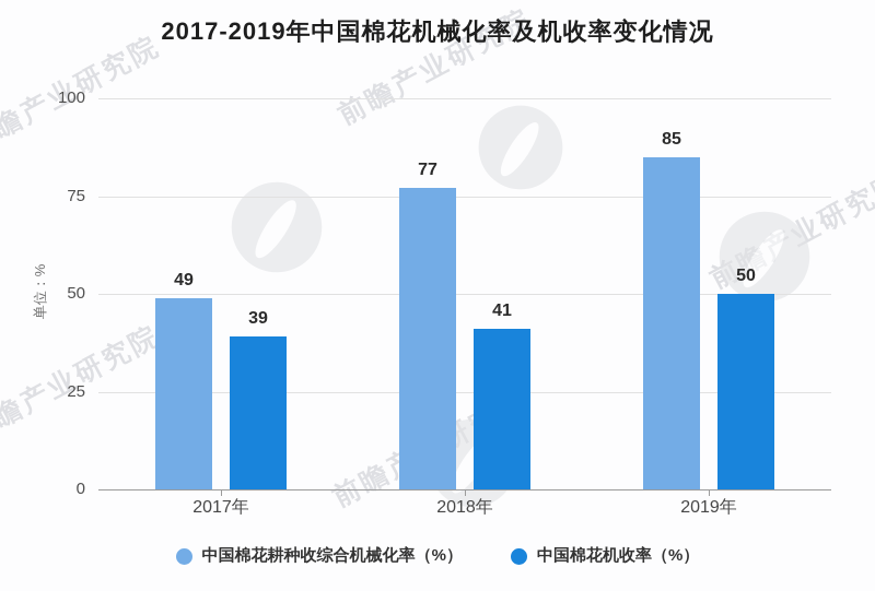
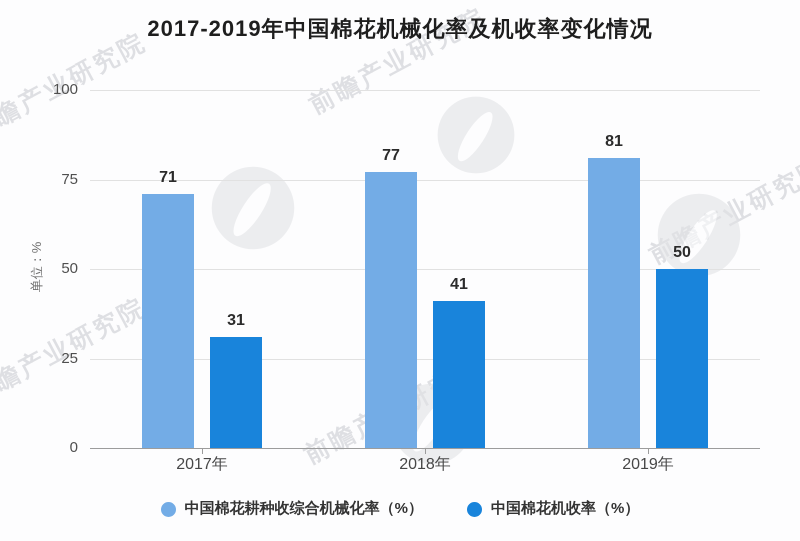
中国棉花耕种收综合机械化率（%）/2017年: 49 -> 71
中国棉花机收率（%）/2017年: 39 -> 31
中国棉花耕种收综合机械化率（%）/2019年: 85 -> 81
